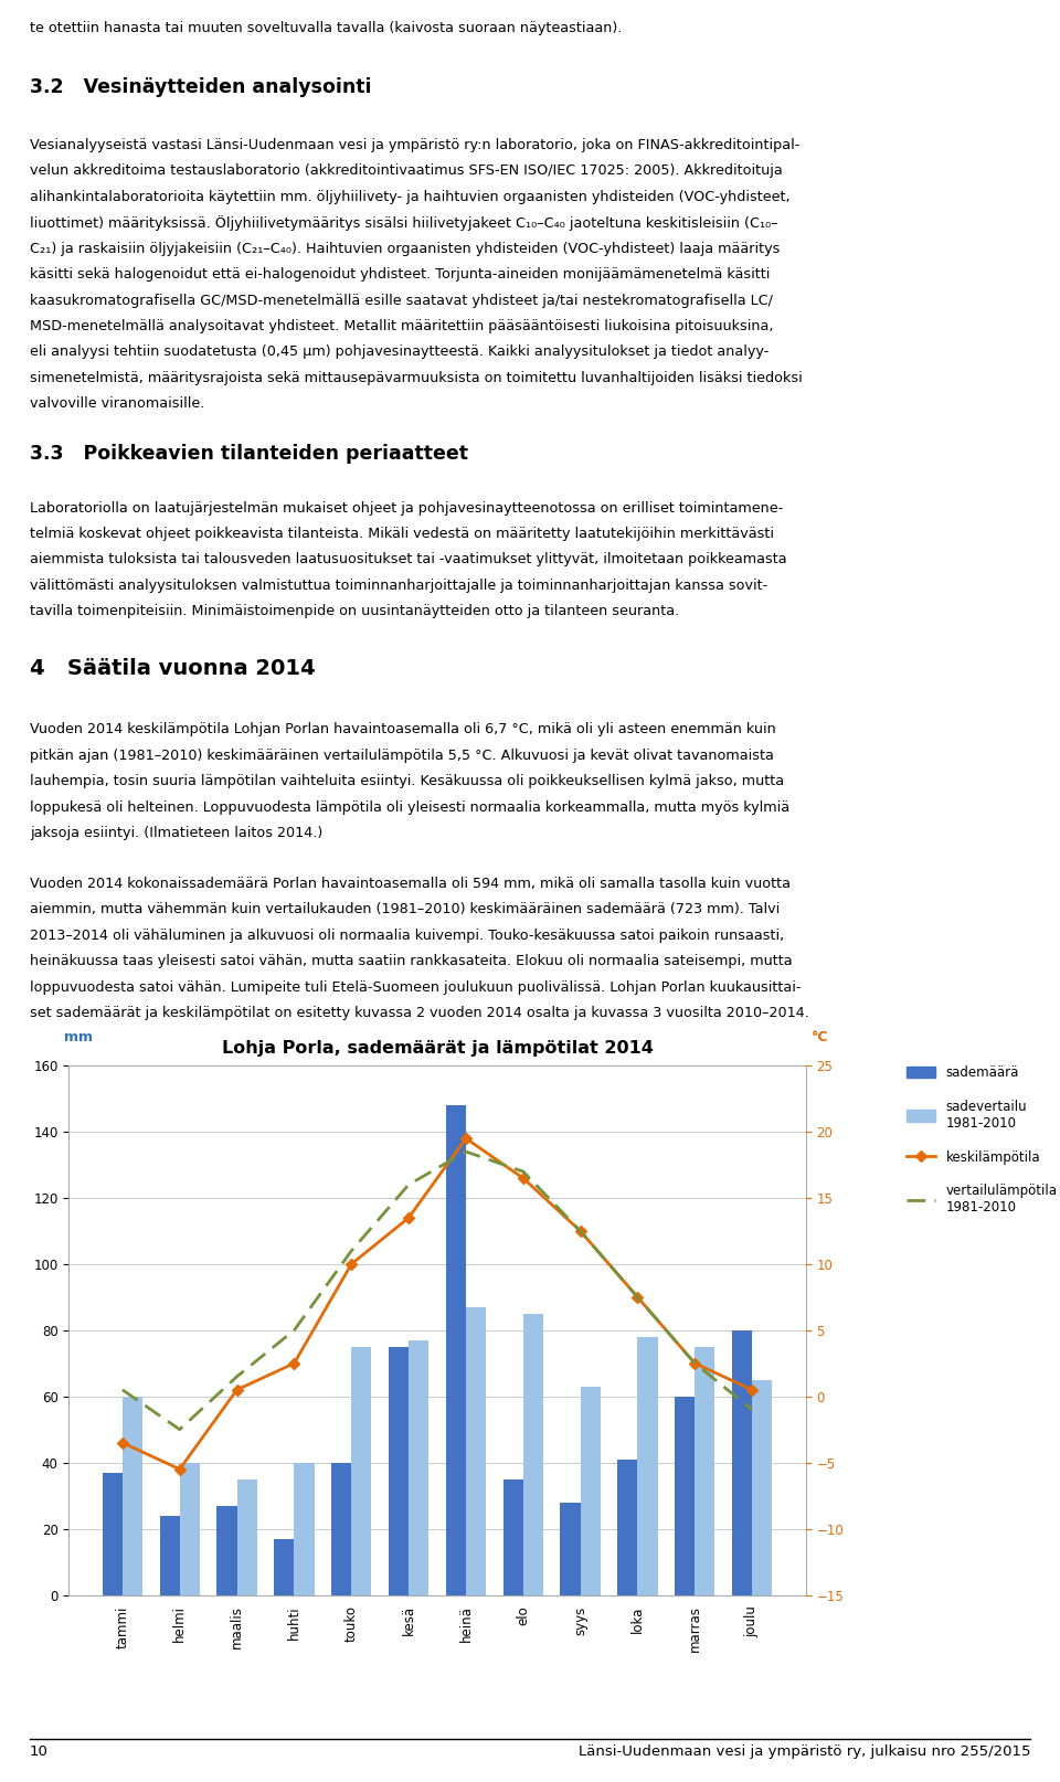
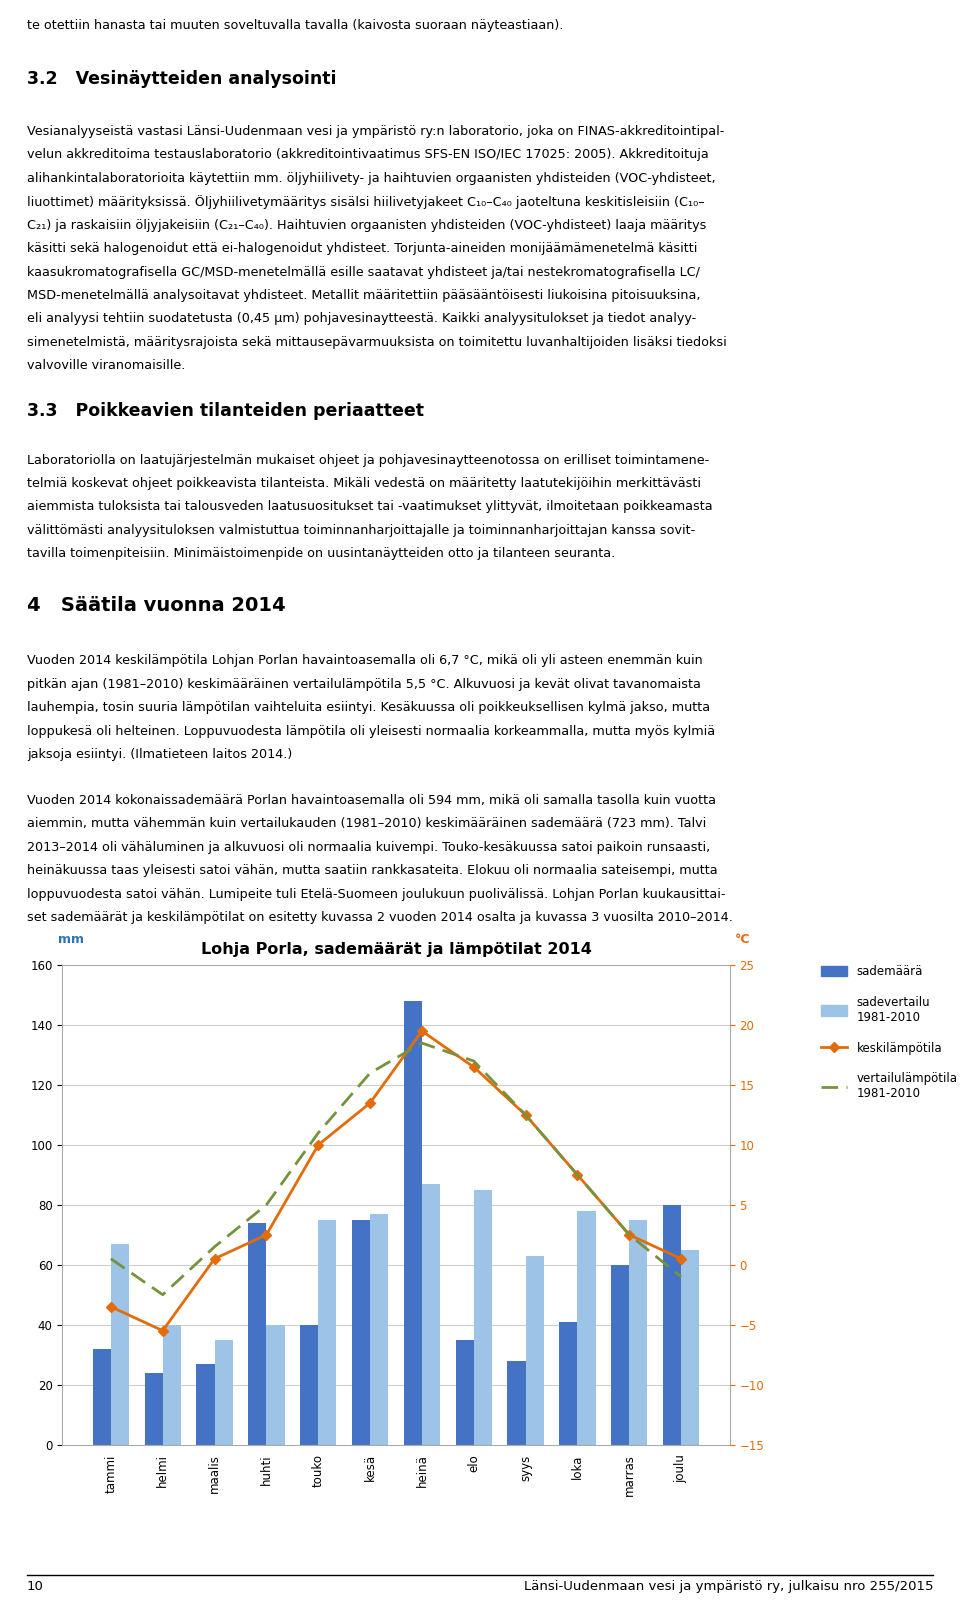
sademäärä/tammi: 37 -> 32
sadevertailu 1981-2010/tammi: 60 -> 67
sademäärä/huhti: 17 -> 74
